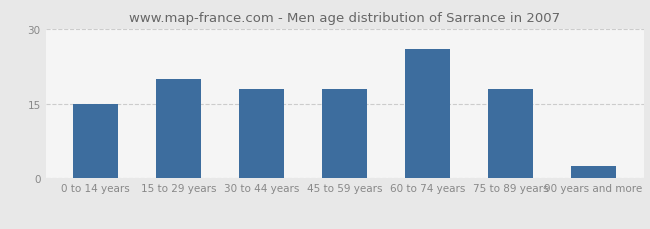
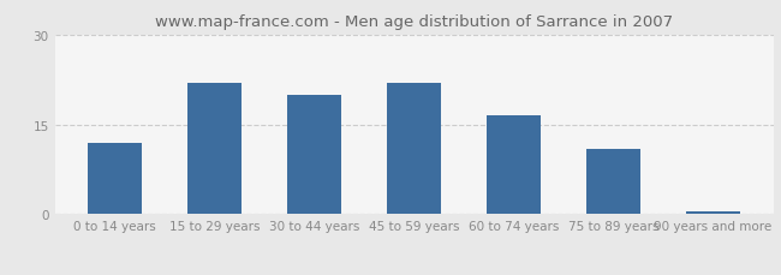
0 to 14 years: 15.0 -> 12.0
15 to 29 years: 20.0 -> 22.0
30 to 44 years: 18.0 -> 20.0
45 to 59 years: 18.0 -> 22.0
60 to 74 years: 26.0 -> 16.5
75 to 89 years: 18.0 -> 11.0
90 years and more: 2.5 -> 0.4
